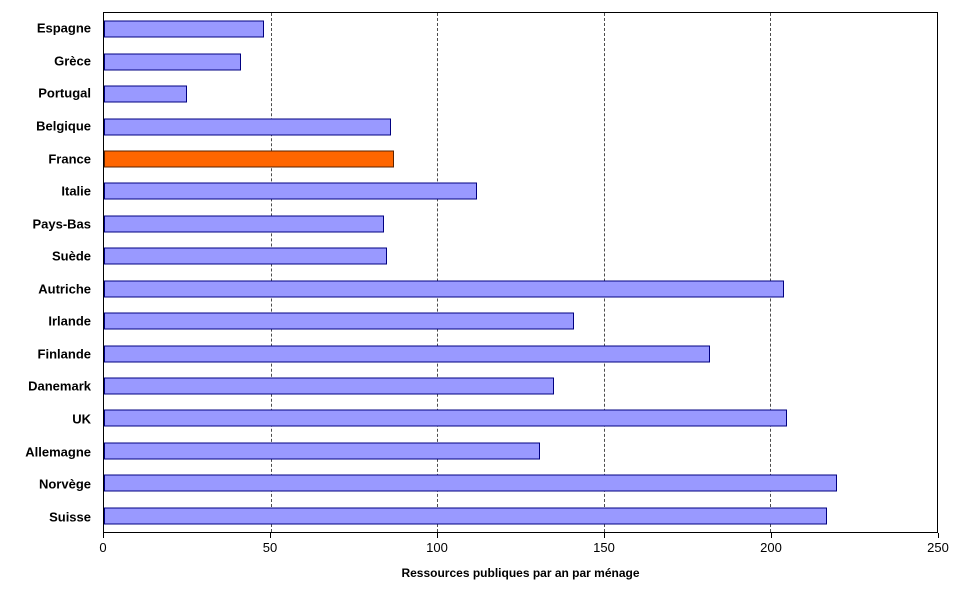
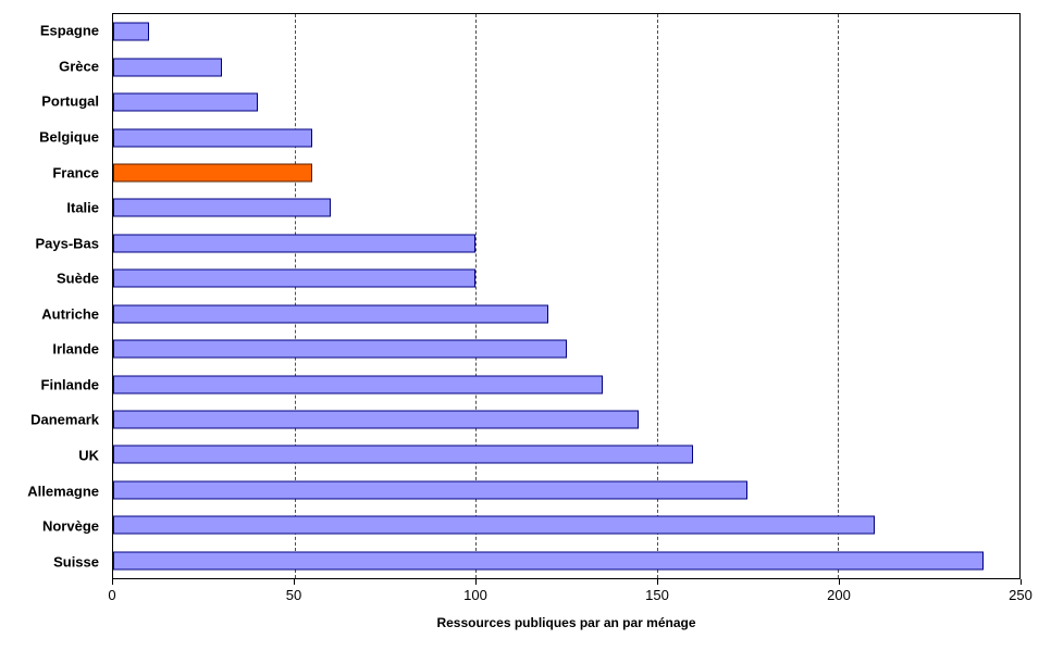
Espagne: 48 -> 10
Grèce: 41 -> 30
Portugal: 25 -> 40
Belgique: 86 -> 55
France: 87 -> 55
Italie: 112 -> 60
Pays-Bas: 84 -> 100
Suède: 85 -> 100
Autriche: 204 -> 120
Irlande: 141 -> 125
Finlande: 182 -> 135
Danemark: 135 -> 145
UK: 205 -> 160
Allemagne: 131 -> 175
Norvège: 220 -> 210
Suisse: 217 -> 240
